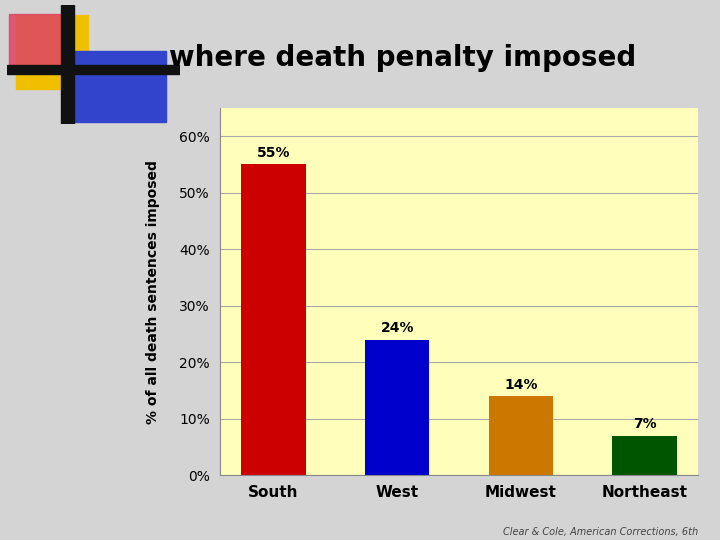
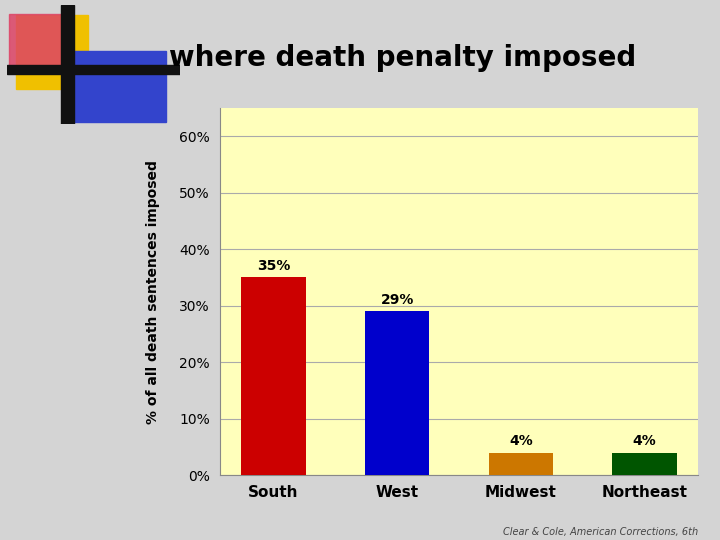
South: 55% -> 35%
West: 24% -> 29%
Midwest: 14% -> 4%
Northeast: 7% -> 4%
